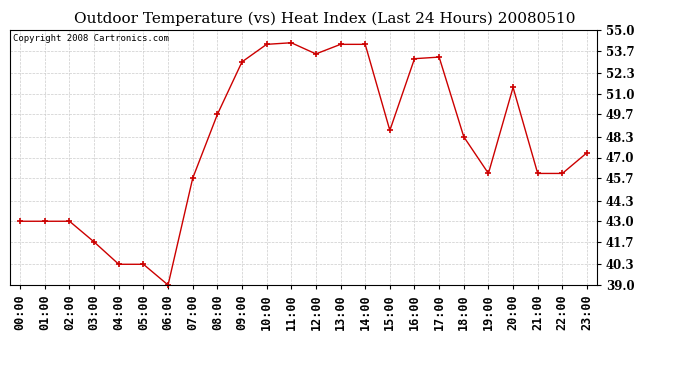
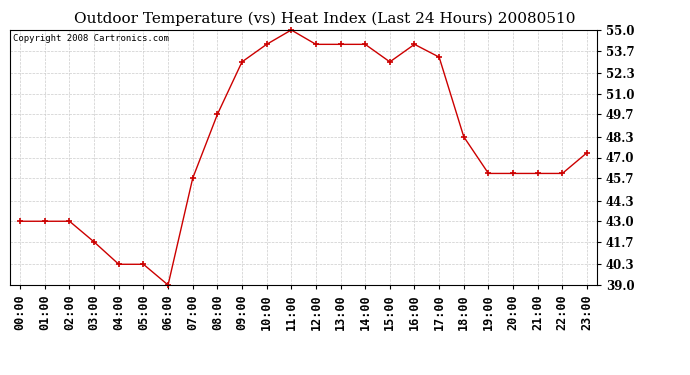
11:00: 54.2 -> 55.0
12:00: 53.5 -> 54.1
15:00: 48.7 -> 53.0
16:00: 53.2 -> 54.1
20:00: 51.4 -> 46.0
